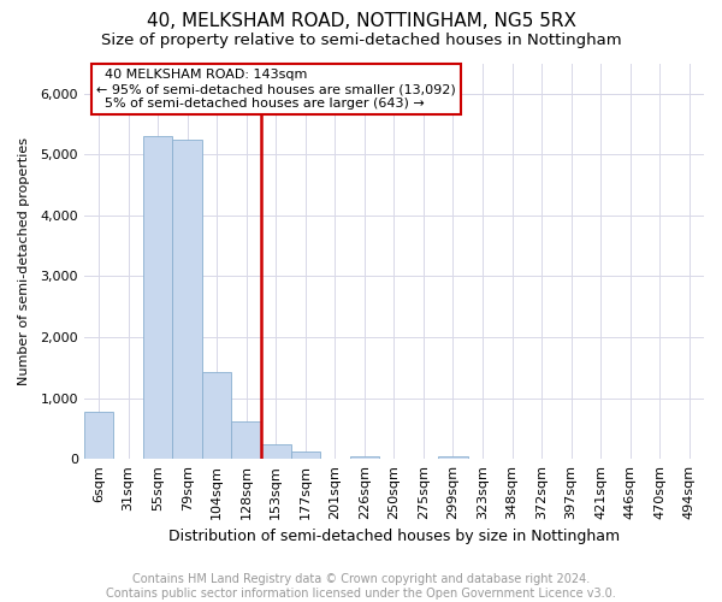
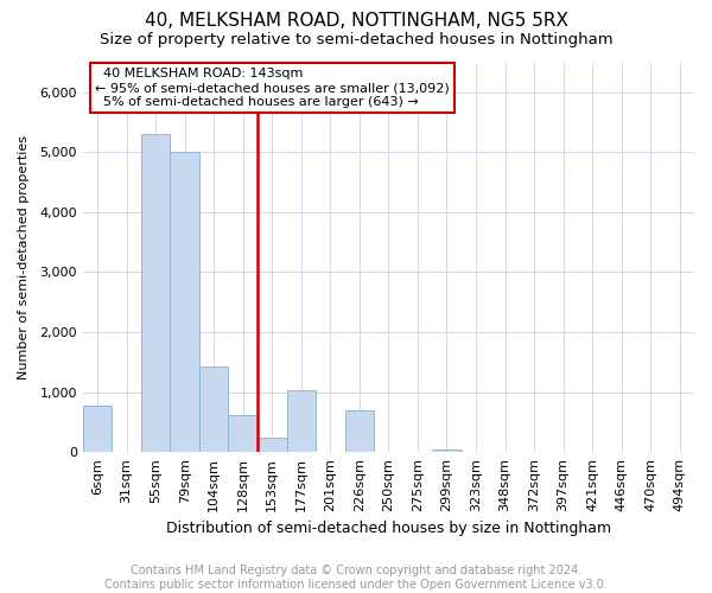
79sqm: 5,250 -> 5,000
177sqm: 120 -> 1,040
226sqm: 50 -> 700
